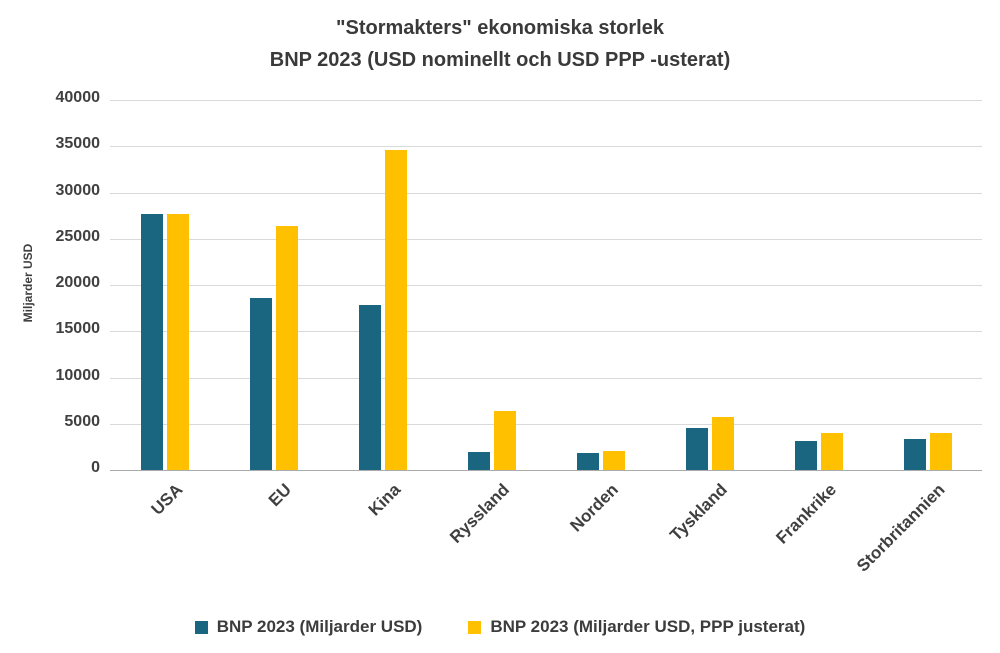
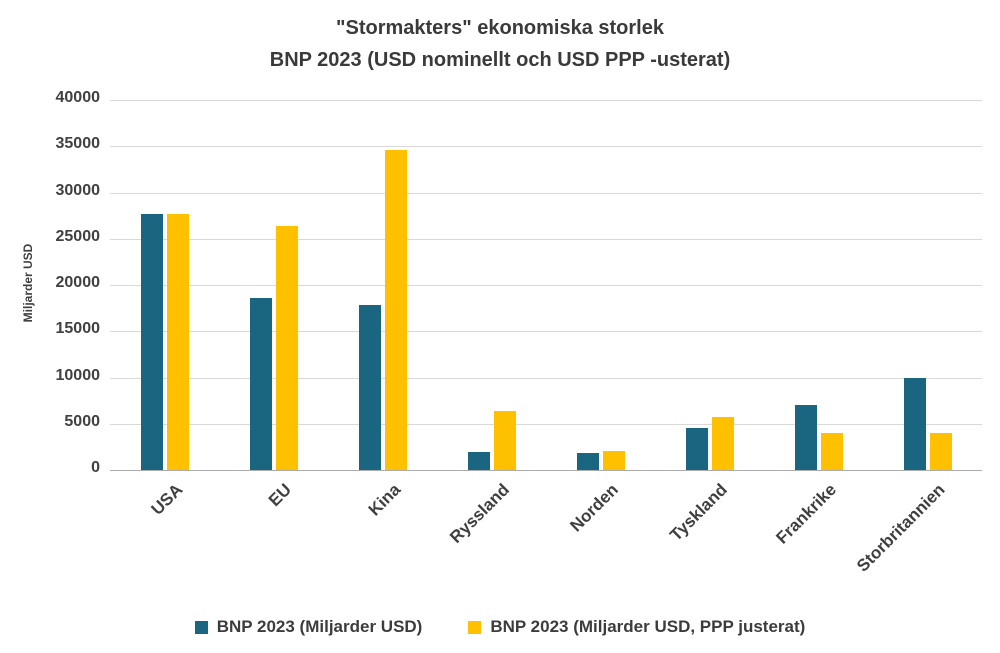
BNP 2023 (Miljarder USD)/Frankrike: 3000 -> 7000
BNP 2023 (Miljarder USD)/Storbritannien: 3000 -> 10000
